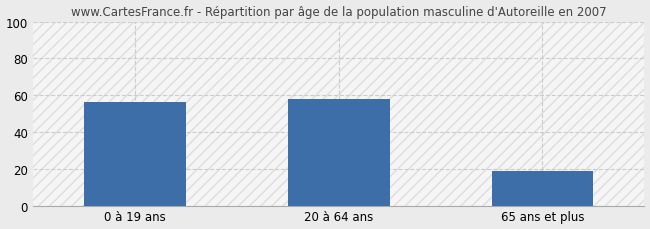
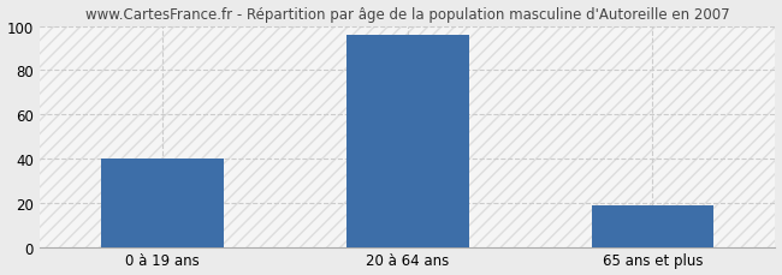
0 à 19 ans: 56 -> 40
20 à 64 ans: 58 -> 96
